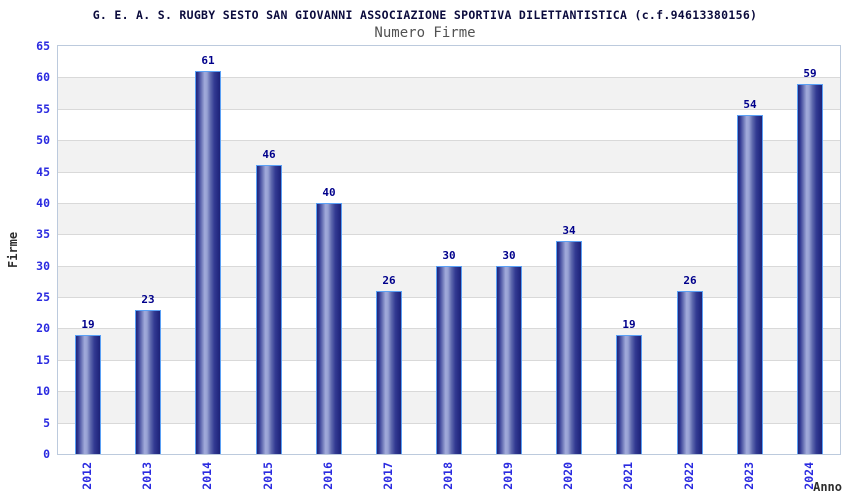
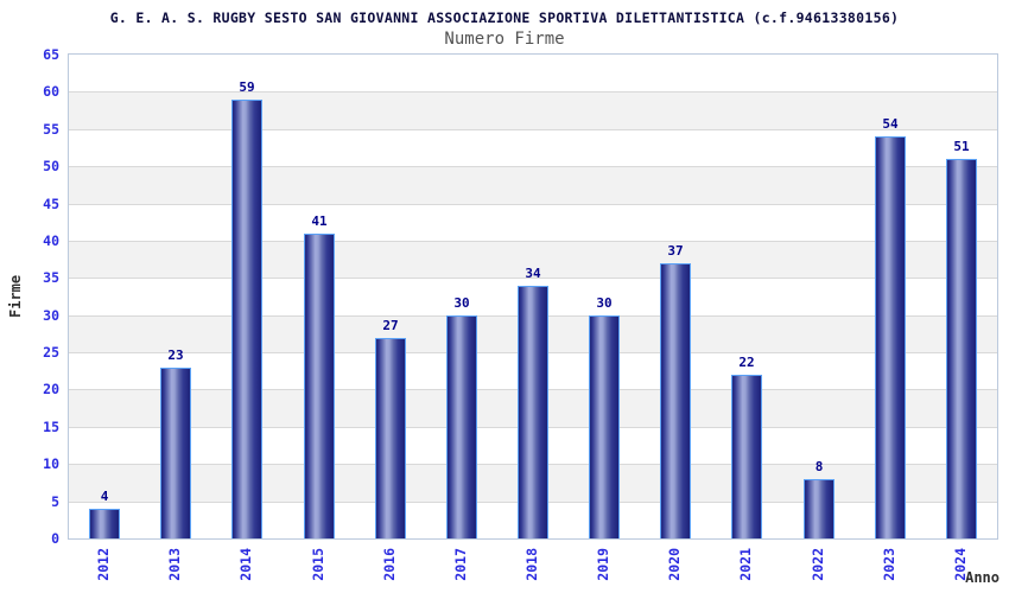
2012: 19 -> 4
2014: 61 -> 59
2015: 46 -> 41
2016: 40 -> 27
2017: 26 -> 30
2018: 30 -> 34
2020: 34 -> 37
2021: 19 -> 22
2022: 26 -> 8
2024: 59 -> 51
